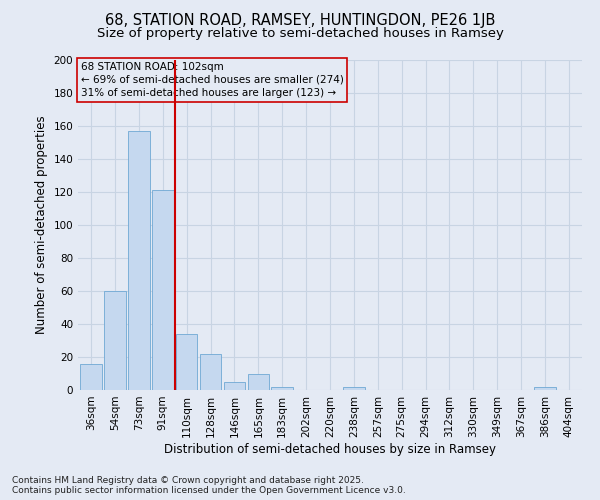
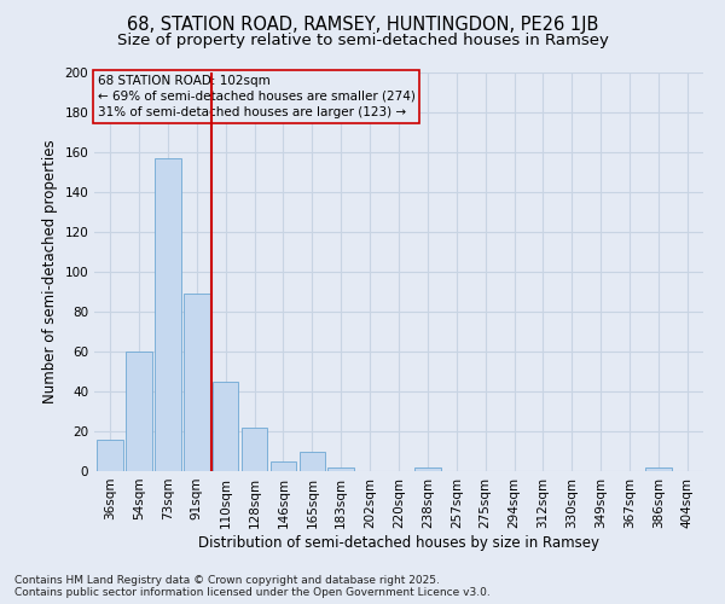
91sqm: 121 -> 89
110sqm: 34 -> 45
